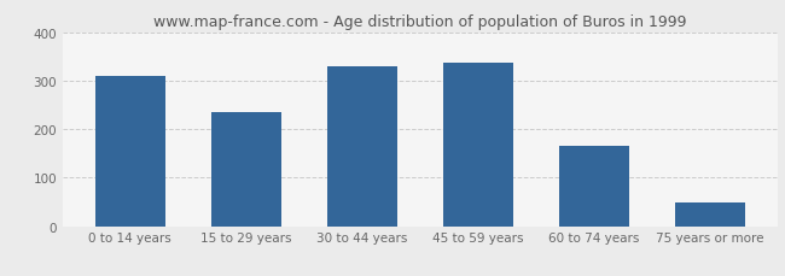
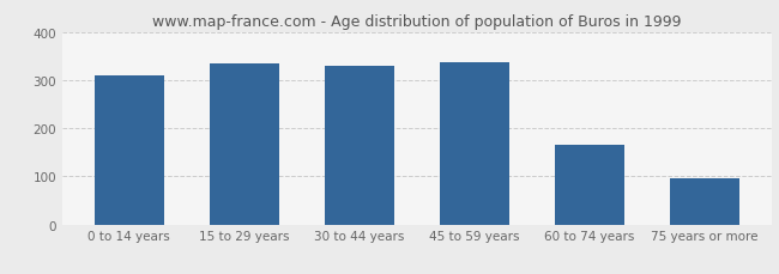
15 to 29 years: 234 -> 335
75 years or more: 49 -> 95
